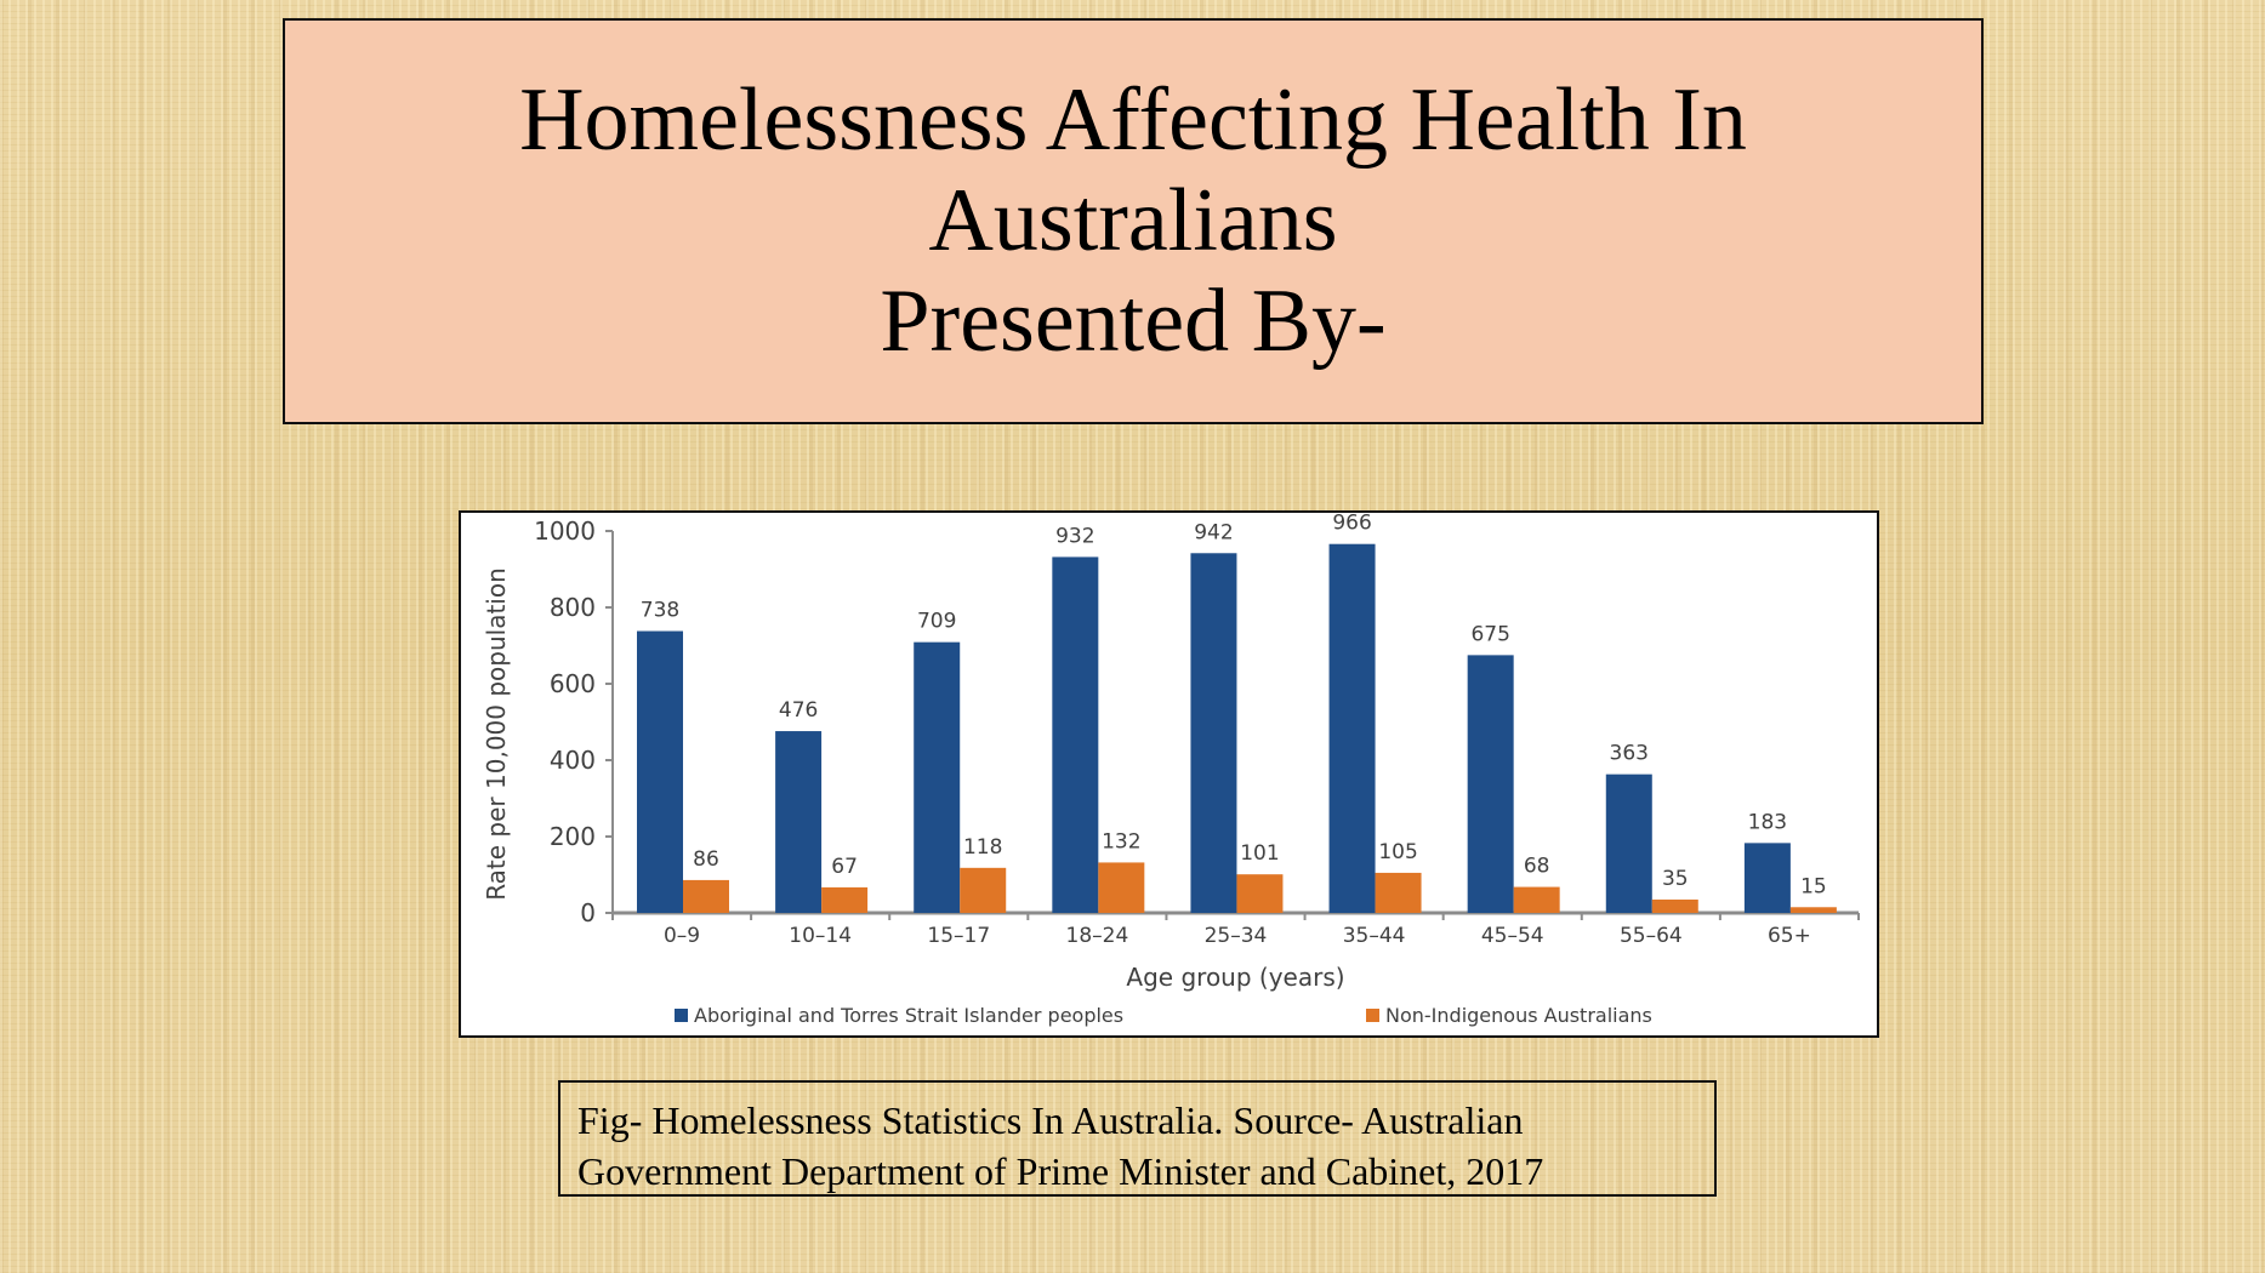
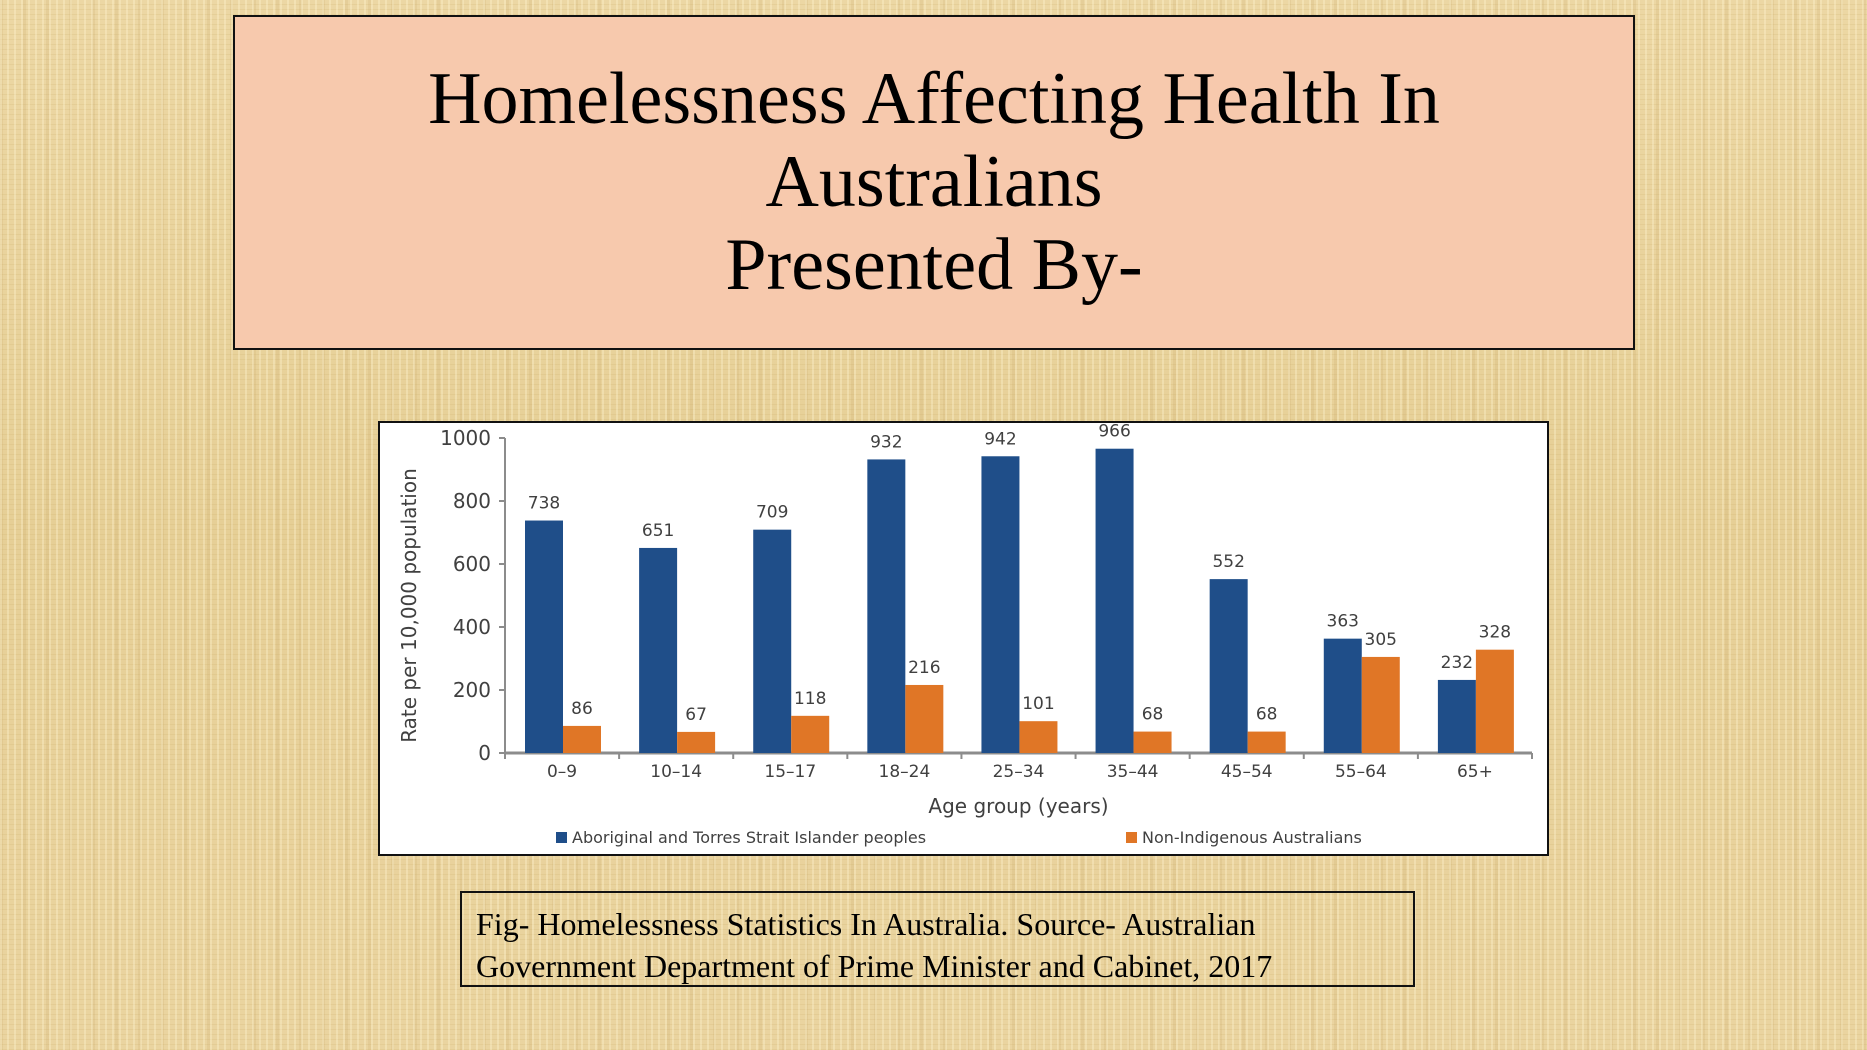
Aboriginal and Torres Strait Islander peoples/10–14: 476 -> 651
Non-Indigenous Australians/18–24: 132 -> 216
Non-Indigenous Australians/35–44: 105 -> 68
Aboriginal and Torres Strait Islander peoples/45–54: 675 -> 552
Non-Indigenous Australians/55–64: 35 -> 305
Aboriginal and Torres Strait Islander peoples/65+: 183 -> 232
Non-Indigenous Australians/65+: 15 -> 328
